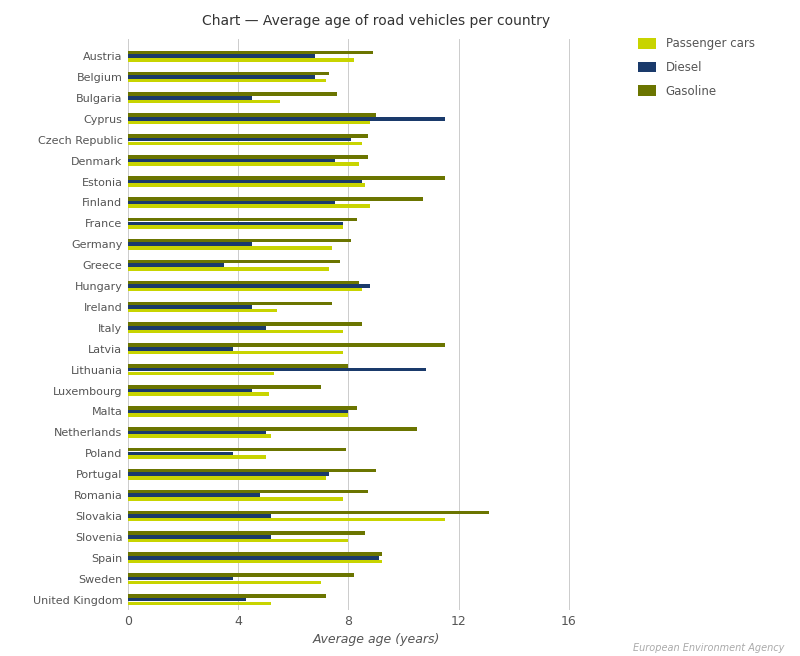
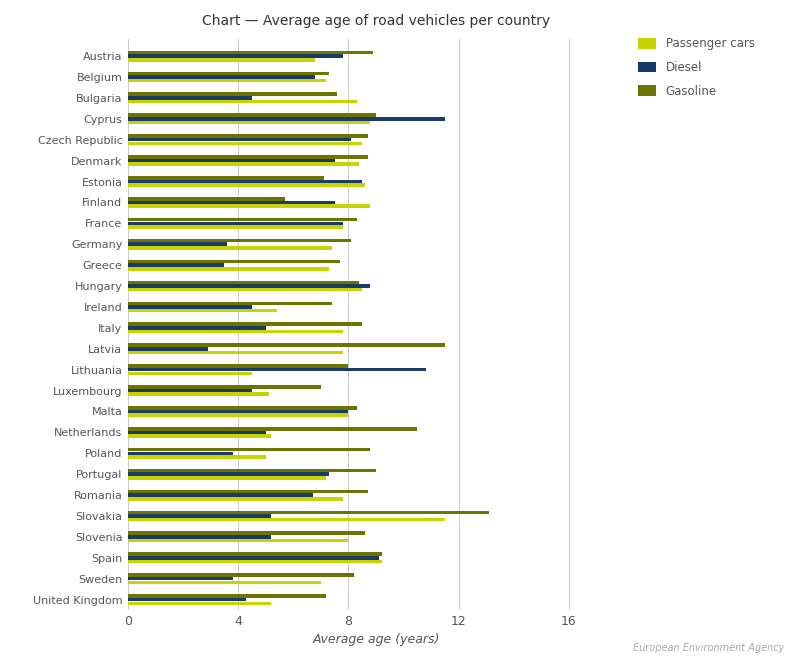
Diesel/Austria: 6.8 -> 7.8
Passenger cars/Austria: 8.2 -> 6.8
Passenger cars/Bulgaria: 5.5 -> 8.3
Gasoline/Estonia: 11.5 -> 7.1
Gasoline/Finland: 10.7 -> 5.7
Diesel/Germany: 4.5 -> 3.6
Diesel/Latvia: 3.8 -> 2.9
Passenger cars/Lithuania: 5.3 -> 4.5
Gasoline/Poland: 7.9 -> 8.8
Diesel/Romania: 4.8 -> 6.7
